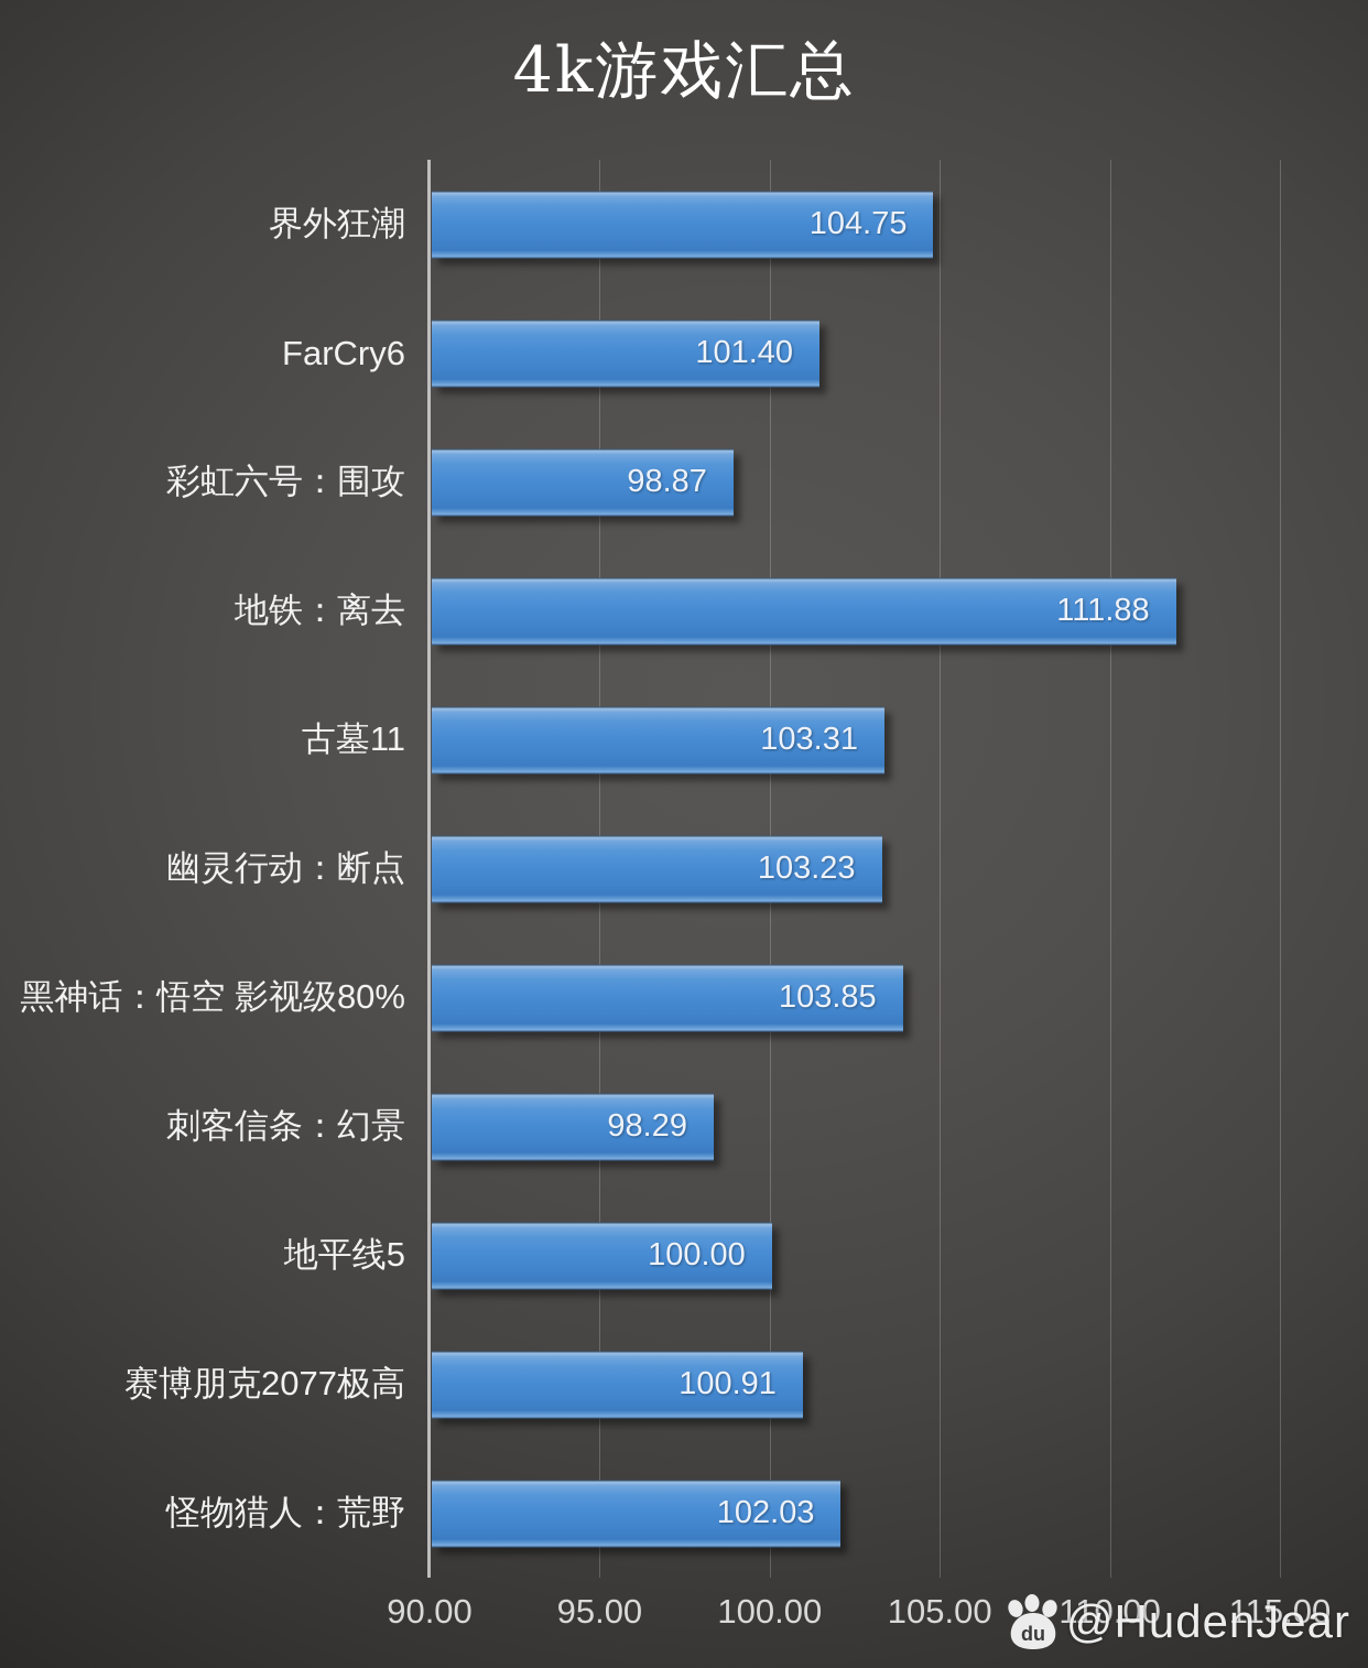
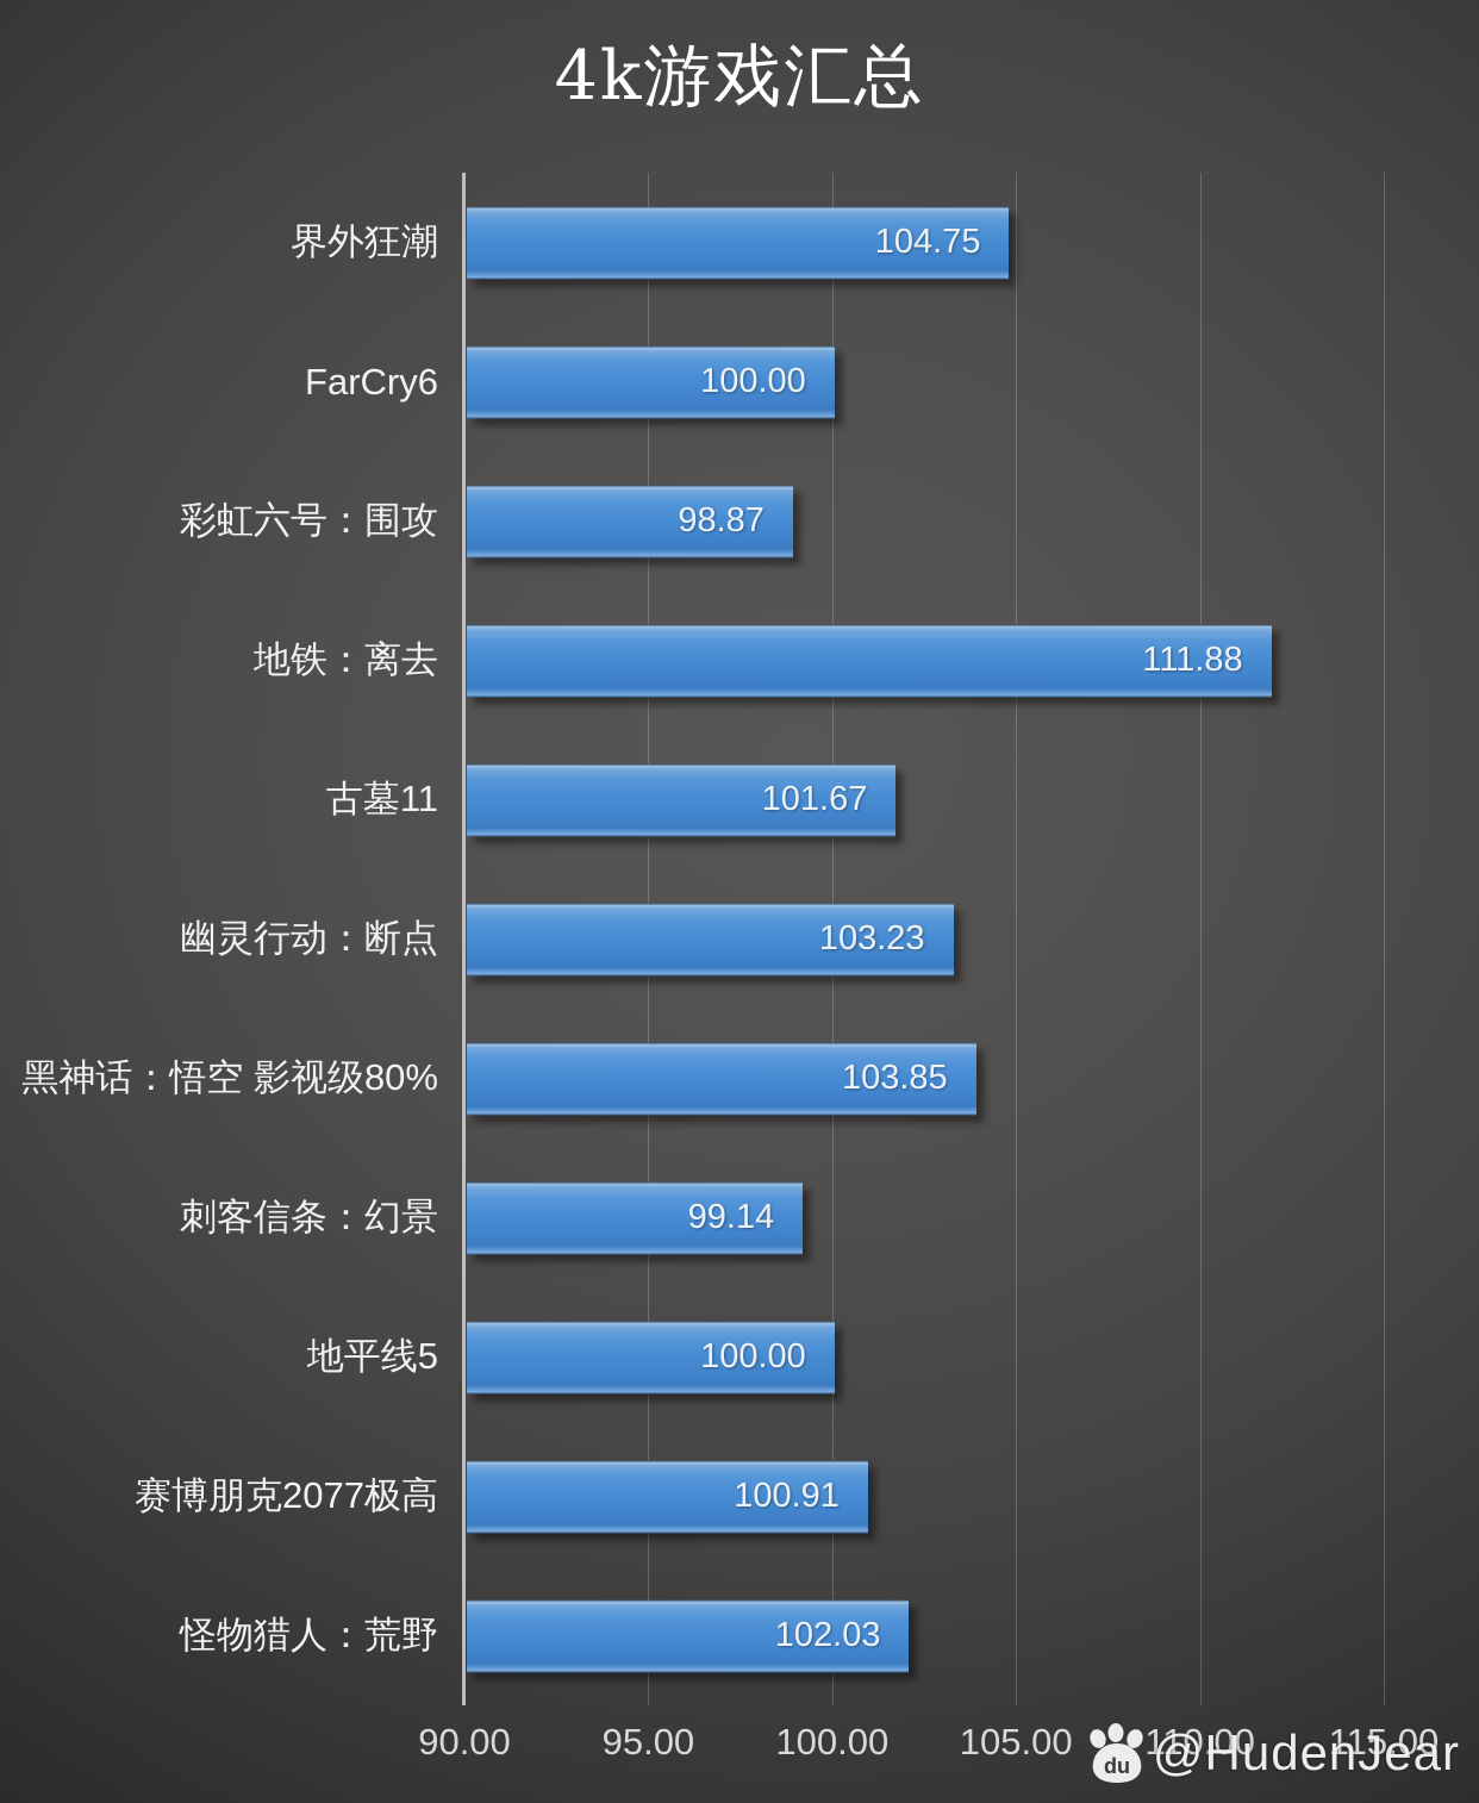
FarCry6: 101.40 -> 100.00
古墓11: 103.31 -> 101.67
刺客信条：幻景: 98.29 -> 99.14
